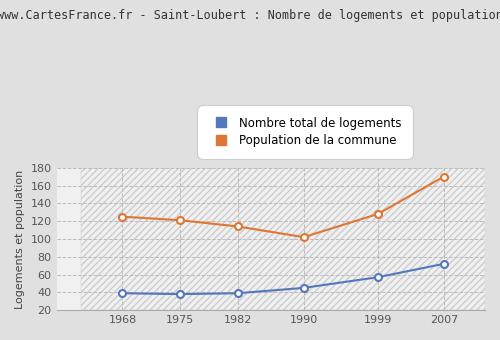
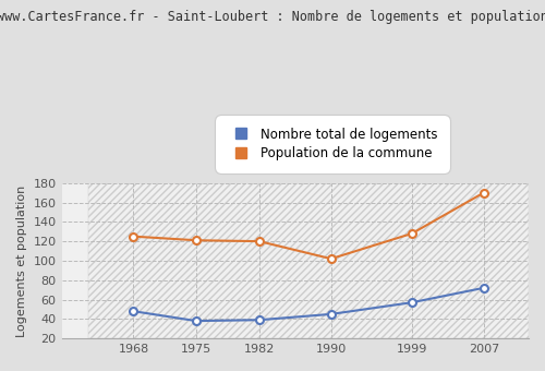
Nombre total de logements/1968: 39 -> 48
Population de la commune/1982: 114 -> 120
